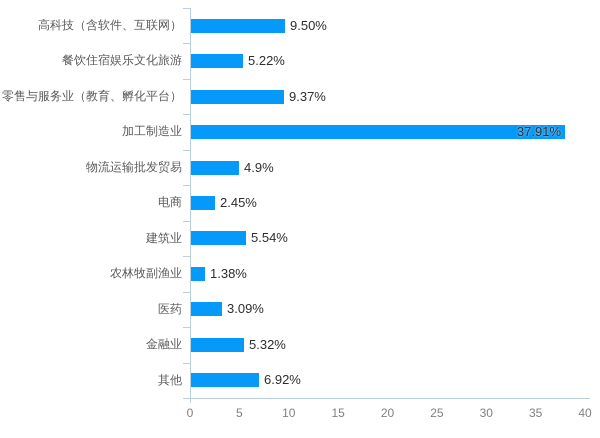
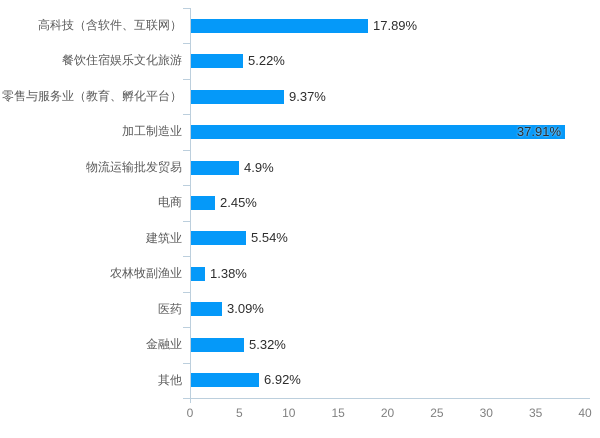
高科技（含软件、互联网）: 9.50% -> 17.89%
